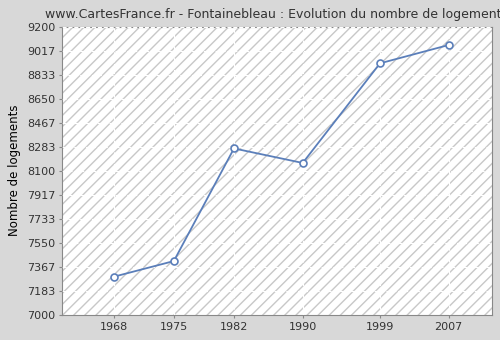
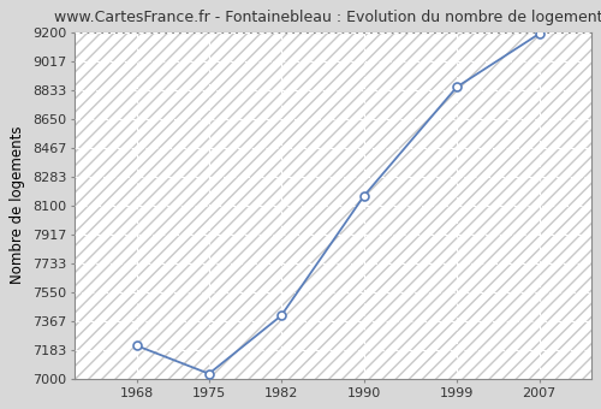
1968: 7290 -> 7210
1975: 7410 -> 7030
1982: 8270 -> 7400
1999: 8920 -> 8850
2007: 9060 -> 9190
